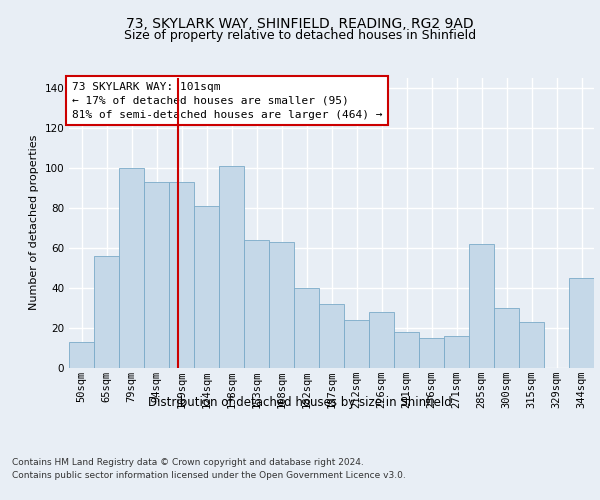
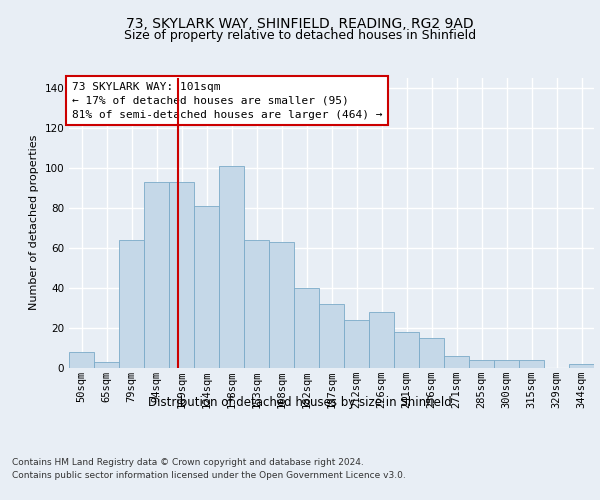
50sqm: 13 -> 8
65sqm: 56 -> 3
79sqm: 100 -> 64
271sqm: 16 -> 6
285sqm: 62 -> 4
300sqm: 30 -> 4
315sqm: 23 -> 4
344sqm: 45 -> 2
